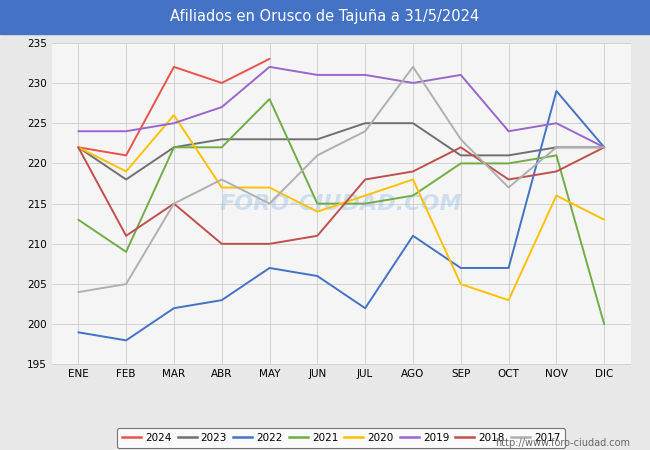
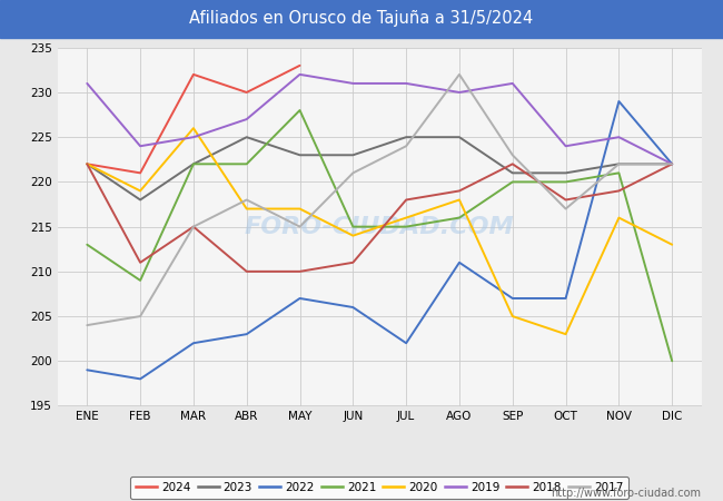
2019/ENE: 224 -> 231
2023/ABR: 223 -> 225
